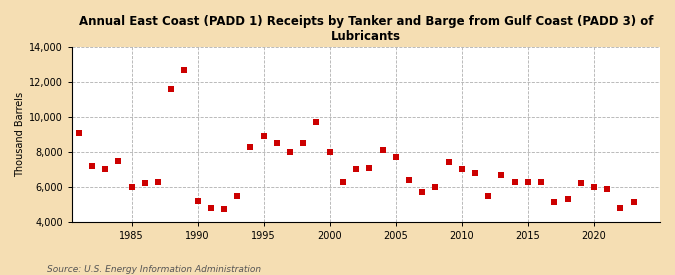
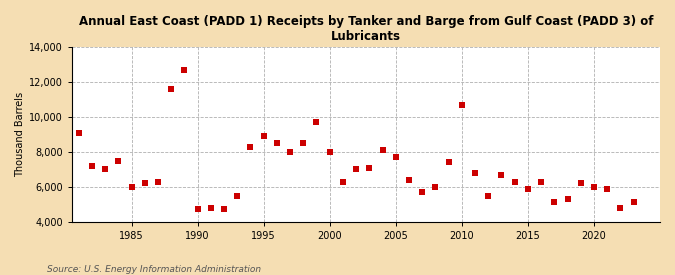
1990: 5,200 -> 4,700
2010: 7,000 -> 10,700
2015: 6,300 -> 5,900
